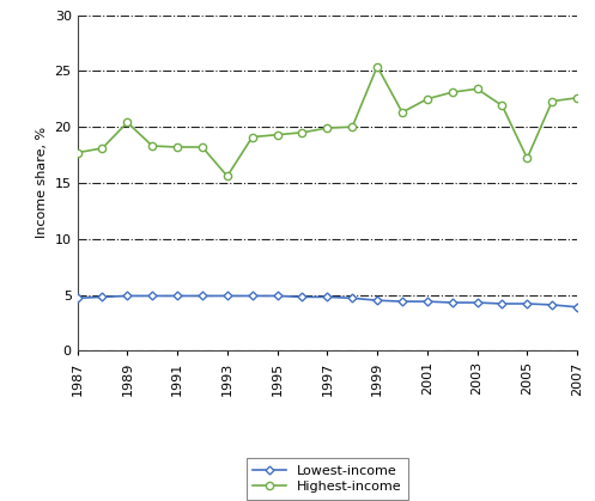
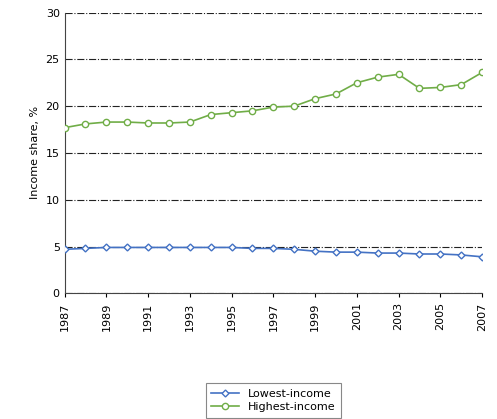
Highest-income/1989: 20.4 -> 18.3
Highest-income/1993: 15.6 -> 18.3
Highest-income/1999: 25.4 -> 20.8
Highest-income/2005: 17.2 -> 22.0
Highest-income/2007: 22.6 -> 23.6
